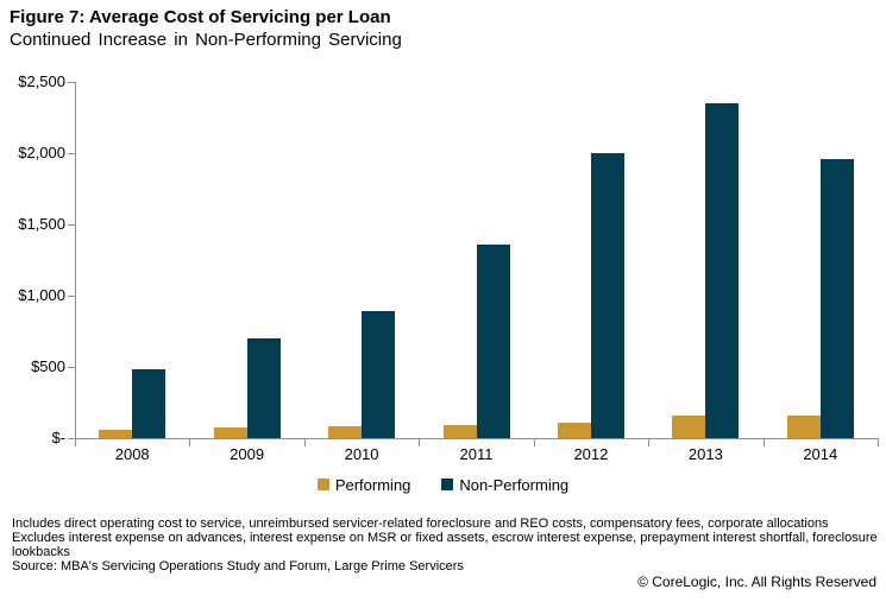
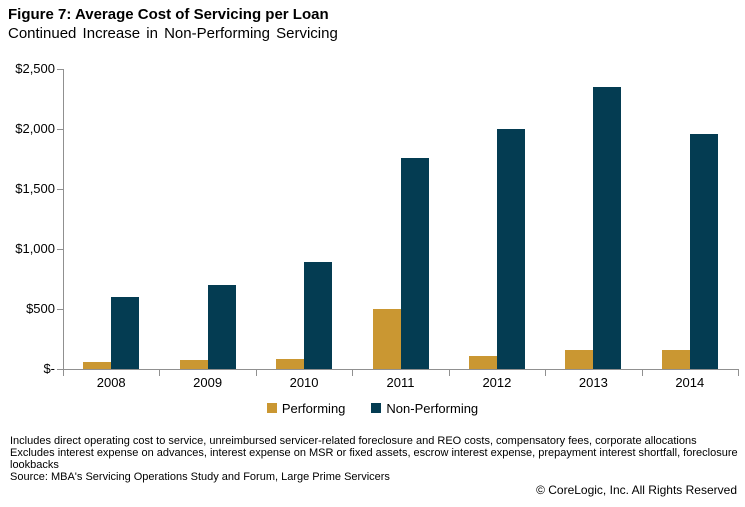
Non-Performing/2008: $480 -> $600
Performing/2011: $100 -> $500
Non-Performing/2011: $1360 -> $1760
